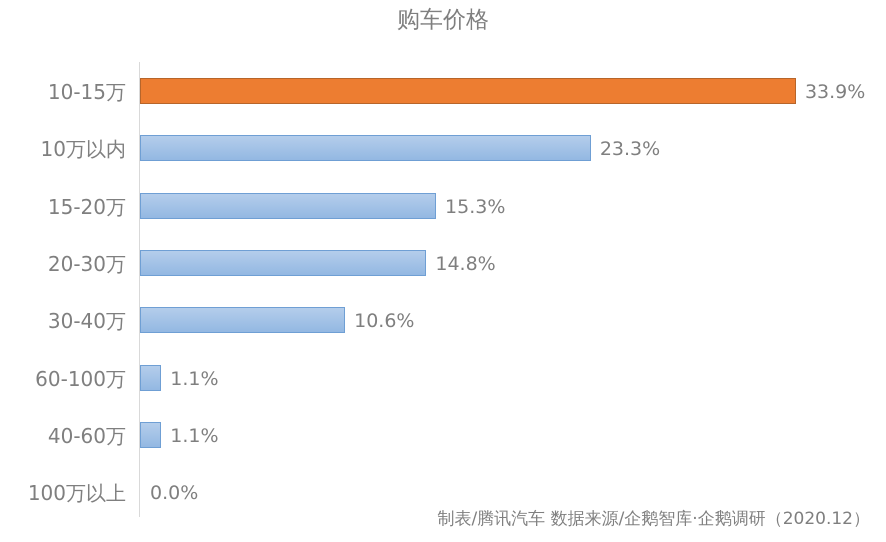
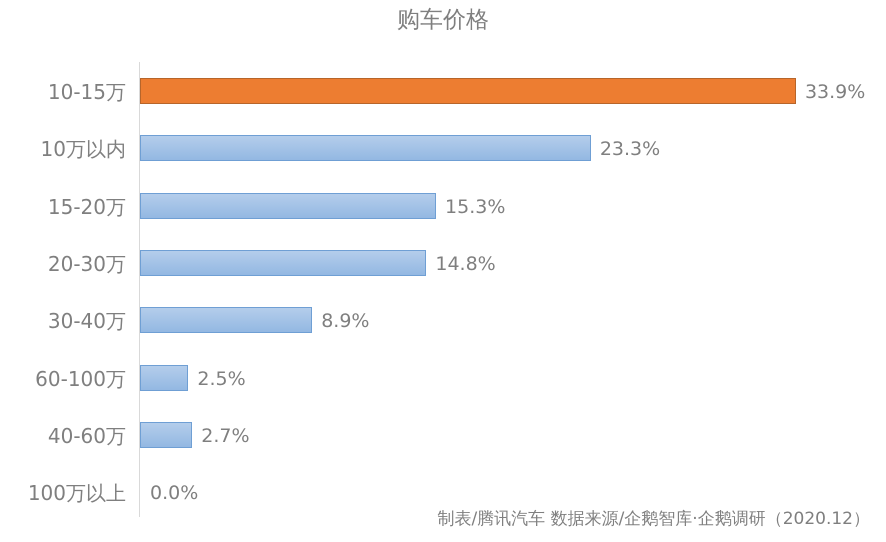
30-40万: 10.6% -> 8.9%
60-100万: 1.1% -> 2.5%
40-60万: 1.1% -> 2.7%
